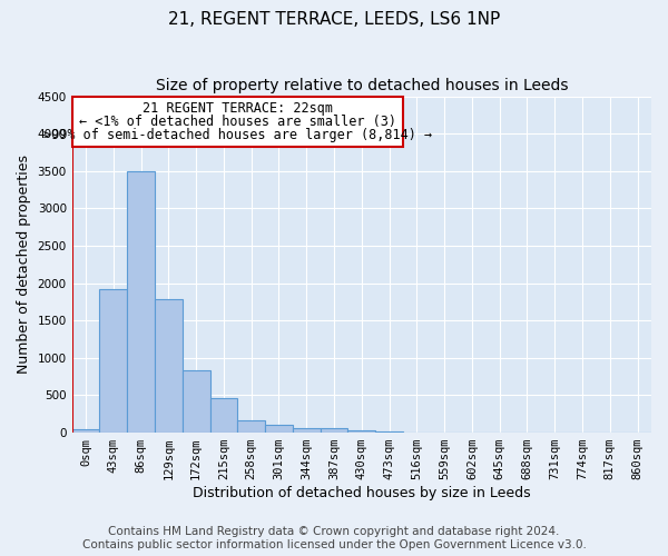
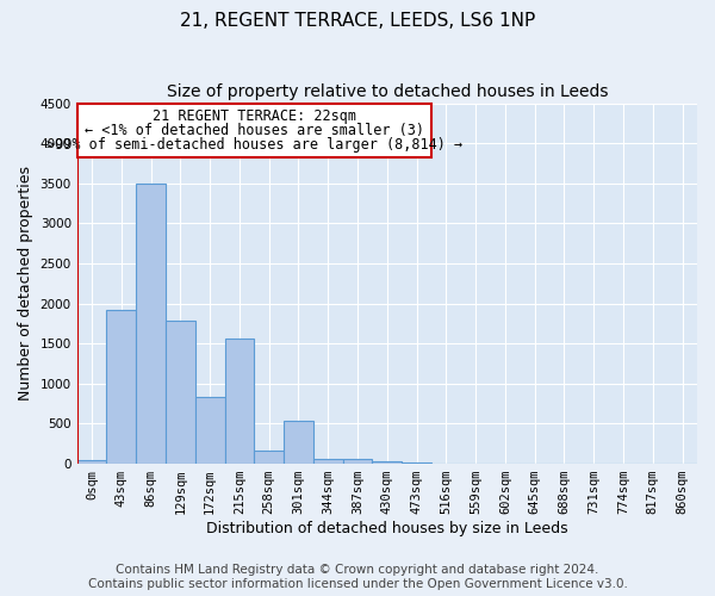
215sqm: 460 -> 1560
301sqm: 100 -> 540
